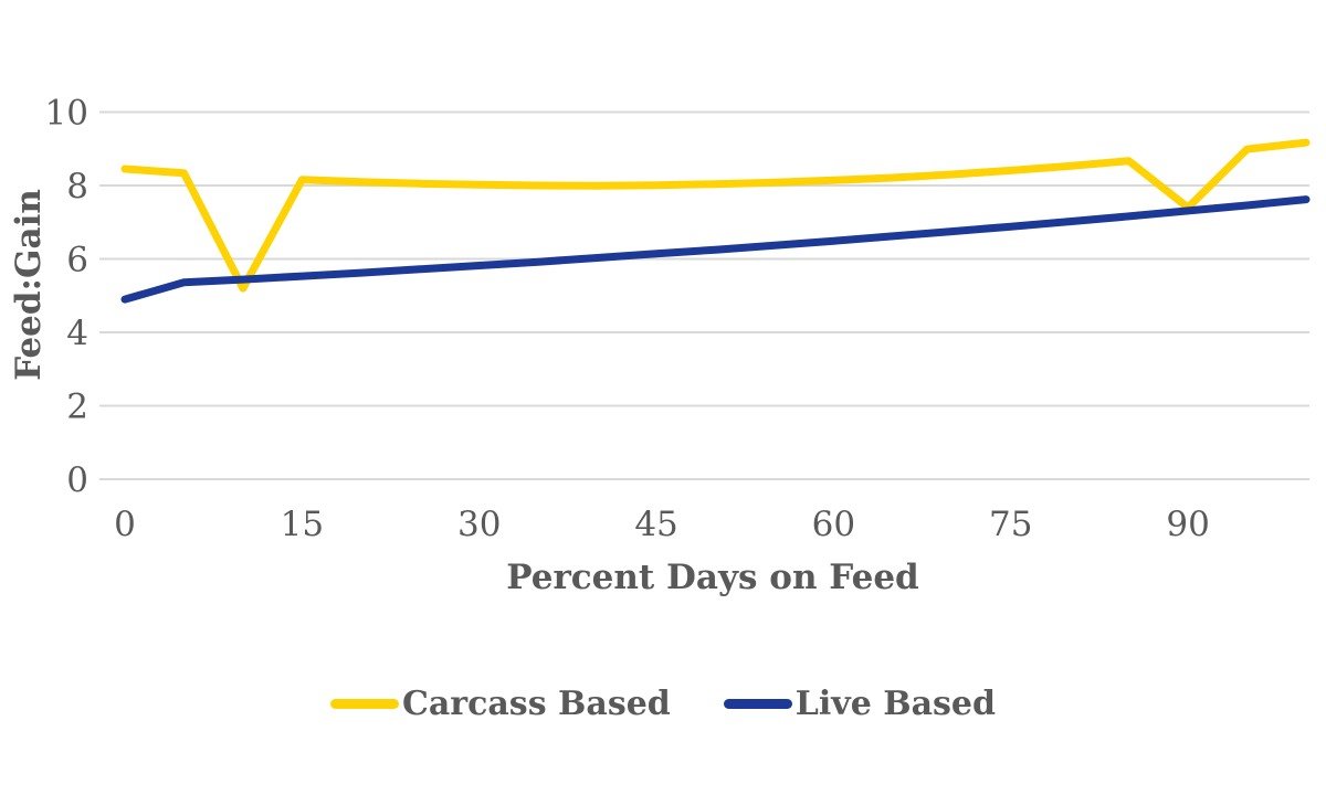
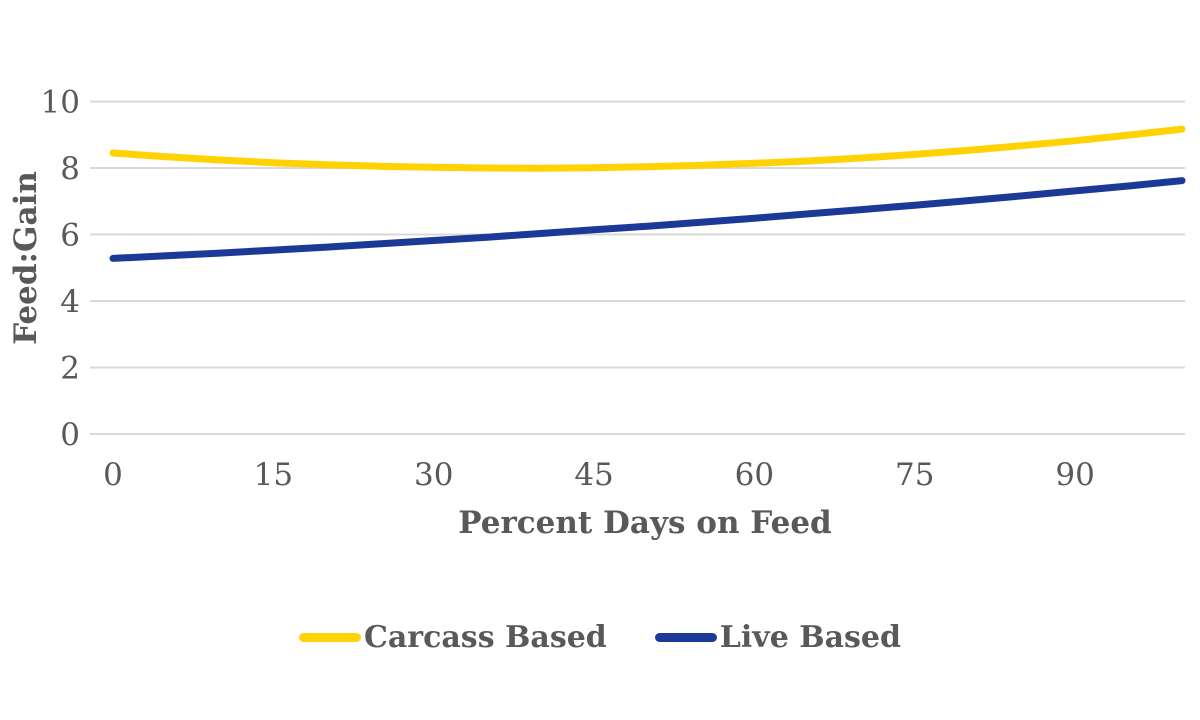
Live Based/0: 4.9 -> 5.3
Carcass Based/10: 5.2 -> 8.2
Carcass Based/90: 7.4 -> 8.8
